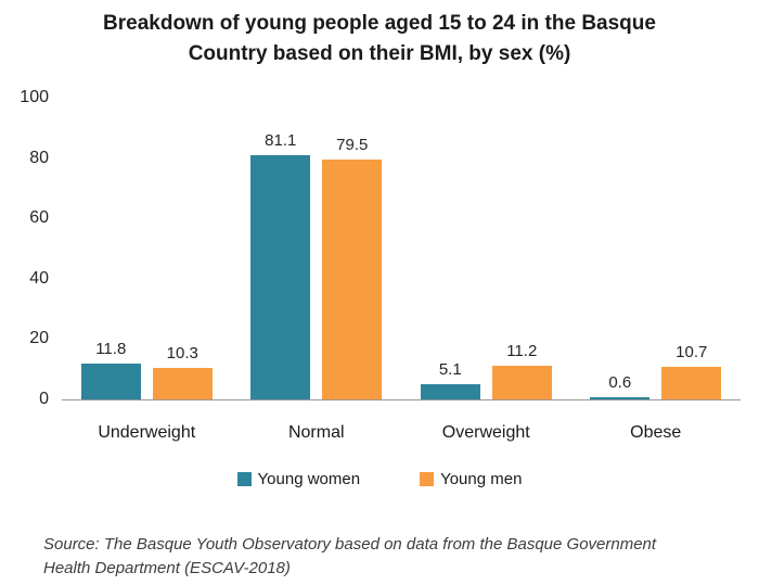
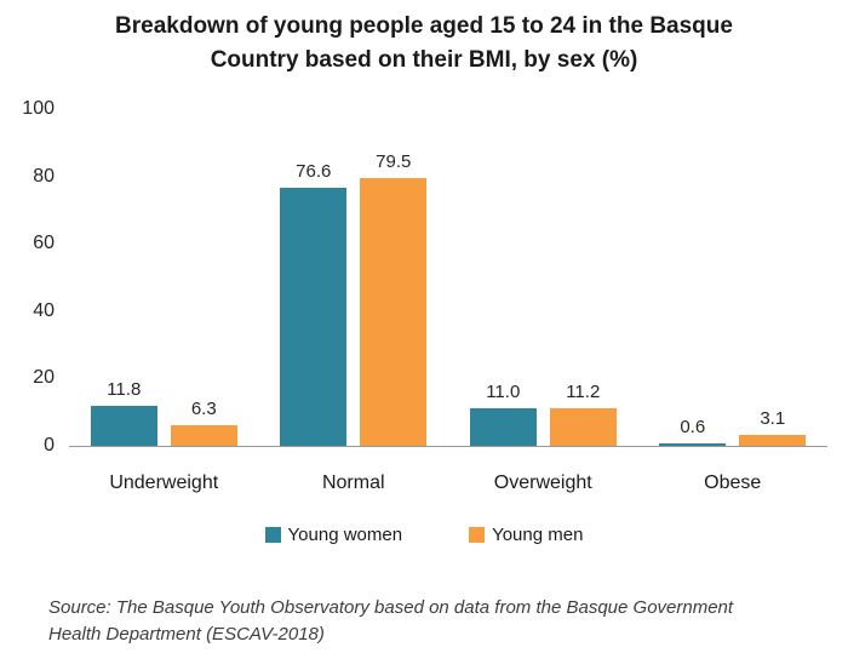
Young men/Underweight: 10.3 -> 6.3
Young women/Normal: 81.1 -> 76.6
Young women/Overweight: 5.1 -> 11.0
Young men/Obese: 10.7 -> 3.1
